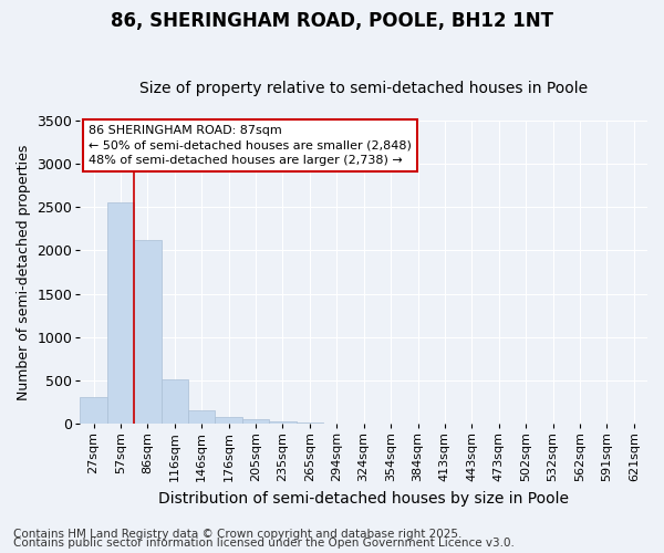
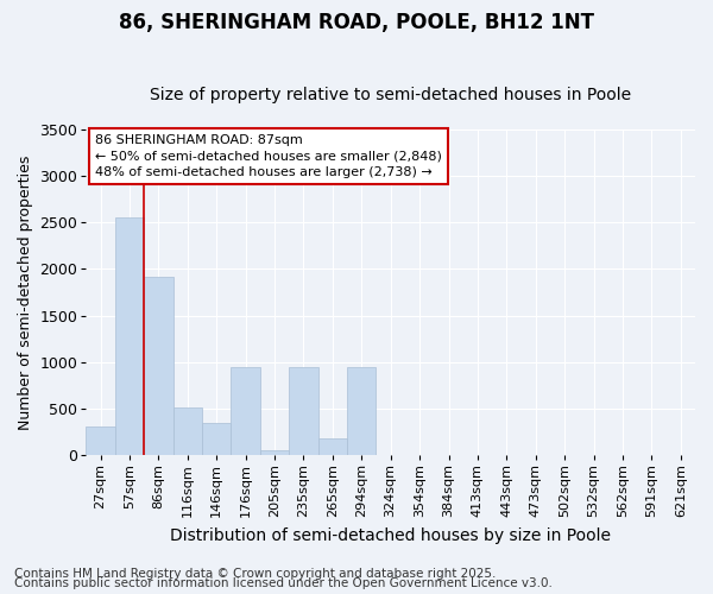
86sqm: 2120 -> 1920
146sqm: 160 -> 340
176sqm: 80 -> 940
235sqm: 20 -> 940
265sqm: 20 -> 180
294sqm: 0 -> 940
